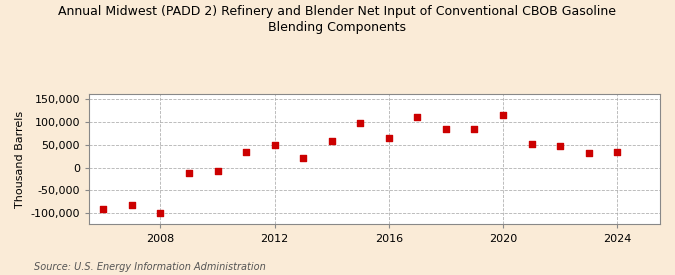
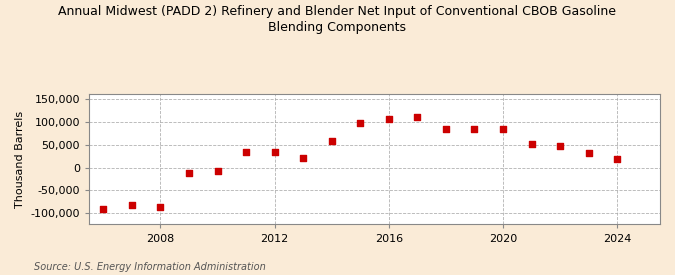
2008: -100,000 -> -86,000
2012: 50,000 -> 35,000
2016: 65,000 -> 107,000
2020: 115,000 -> 84,000
2024: 35,000 -> 18,000
